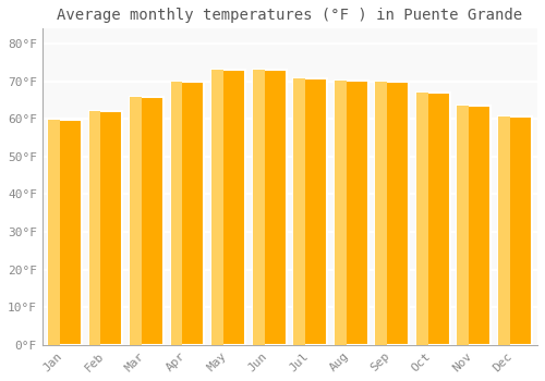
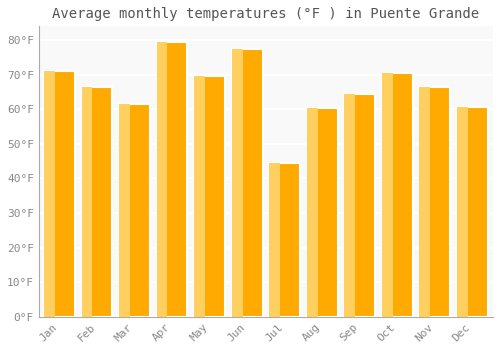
Jan: 59.9°F -> 71.0°F
Feb: 62.1°F -> 66.5°F
Mar: 65.8°F -> 61.5°F
Apr: 69.8°F -> 79.5°F
May: 73.0°F -> 69.5°F
Jun: 73.0°F -> 77.5°F
Jul: 70.7°F -> 44.5°F
Aug: 70.3°F -> 60.5°F
Sep: 69.8°F -> 64.5°F
Oct: 67.1°F -> 70.5°F
Nov: 63.5°F -> 66.5°F
